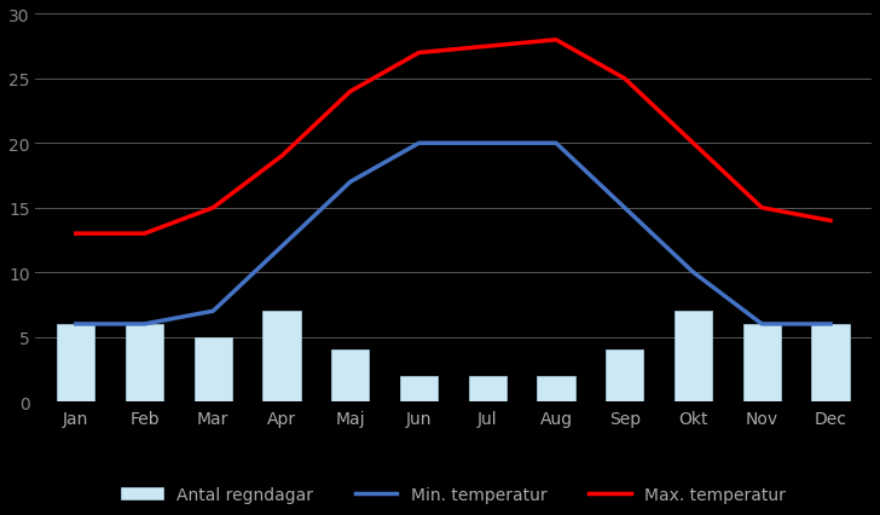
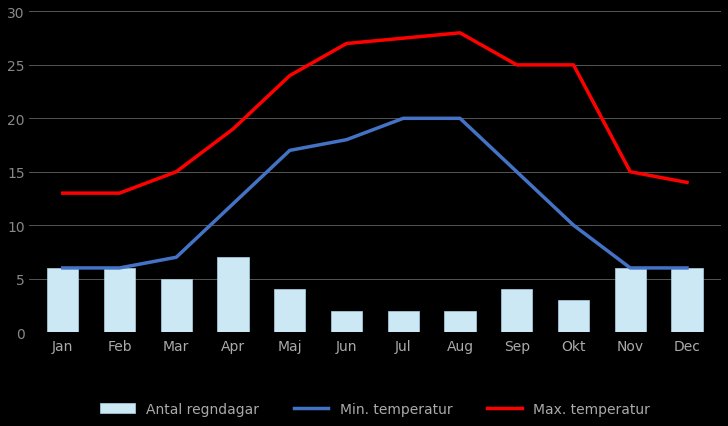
Min. temperatur/Jun: 20 -> 18
Antal regndagar/Okt: 7 -> 3
Max. temperatur/Okt: 20.0 -> 25.0
